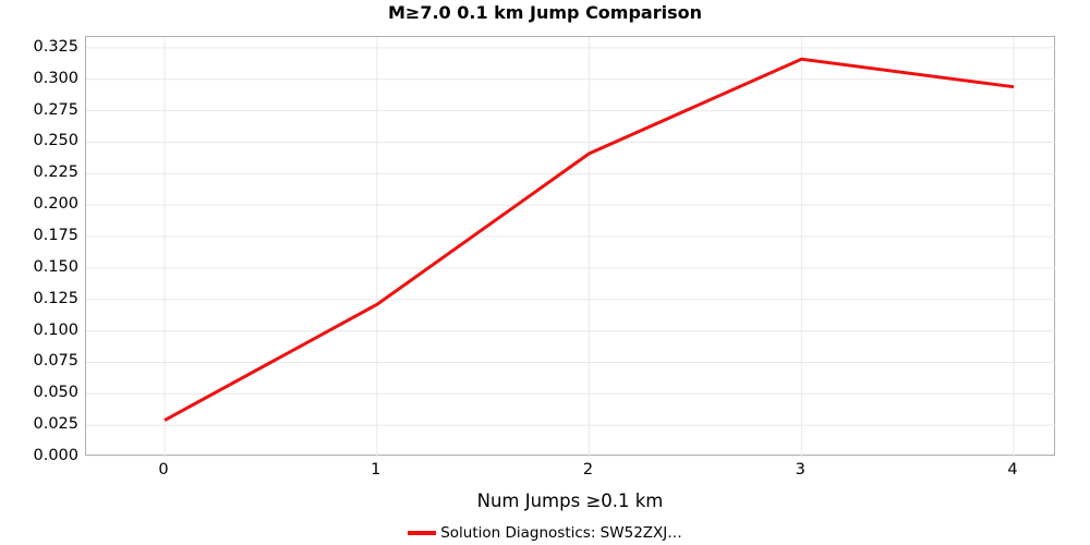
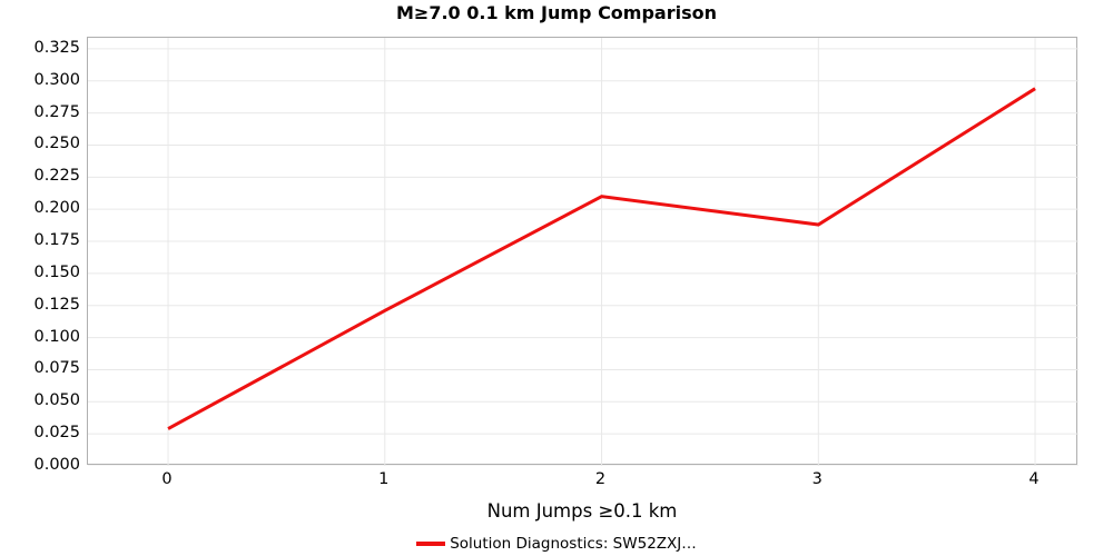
2: 0.241 -> 0.210
3: 0.316 -> 0.188
